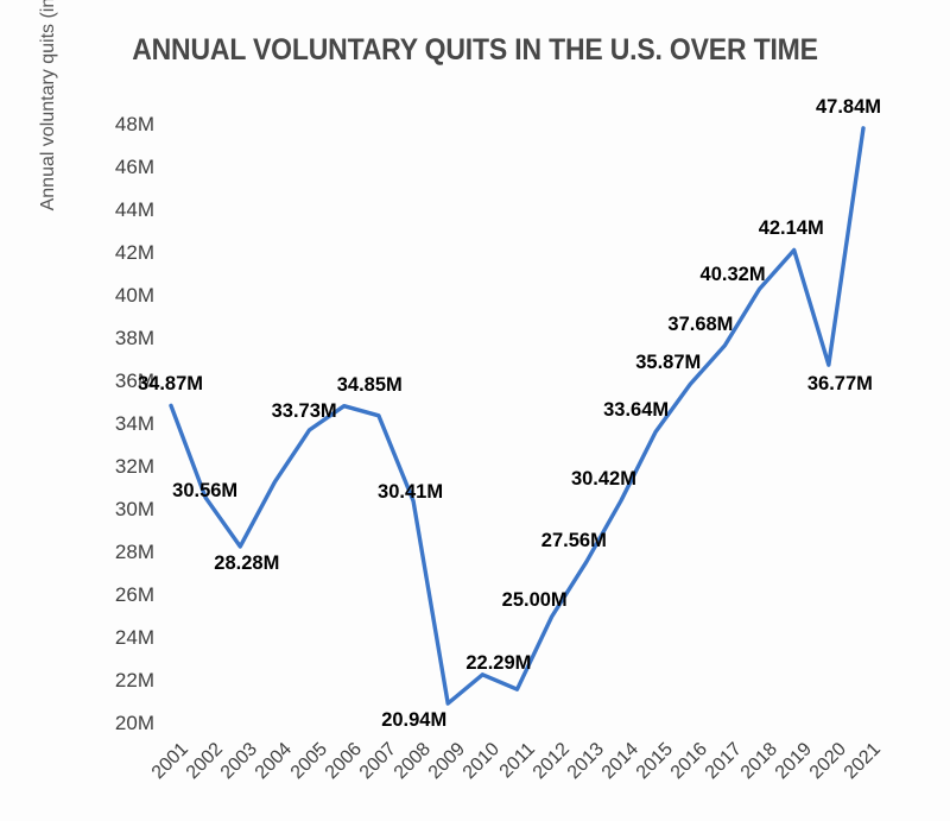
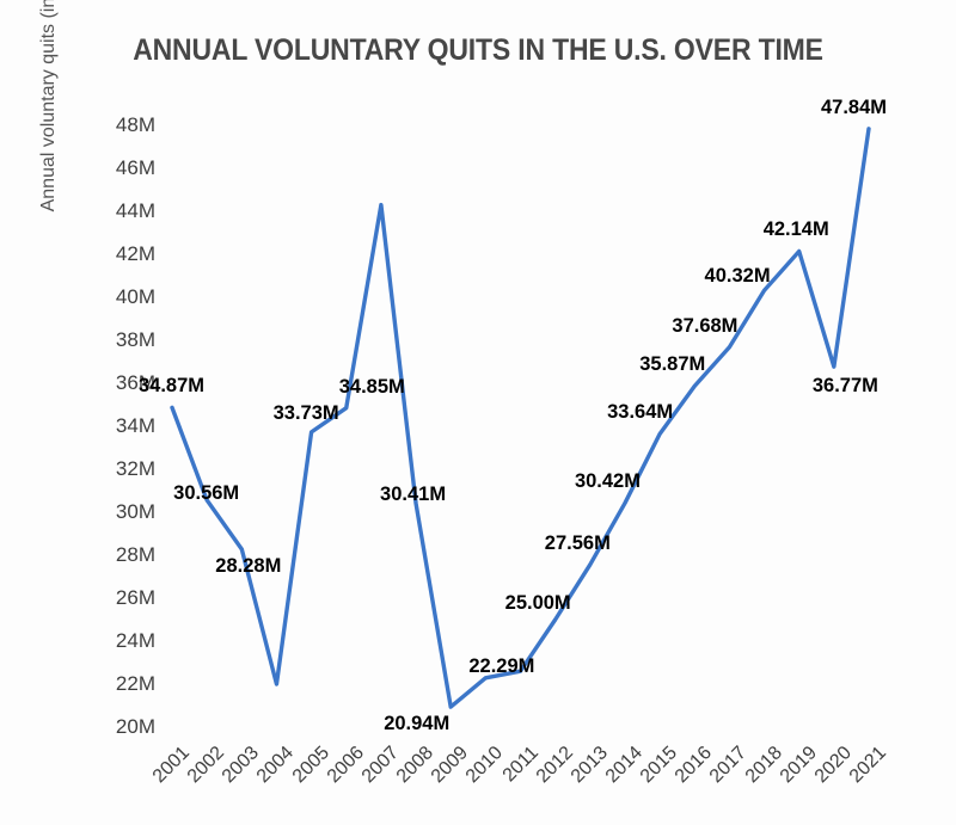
2004: 31.3M -> 22.0M
2007: 34.4M -> 44.3M
2011: 21.6M -> 22.6M
